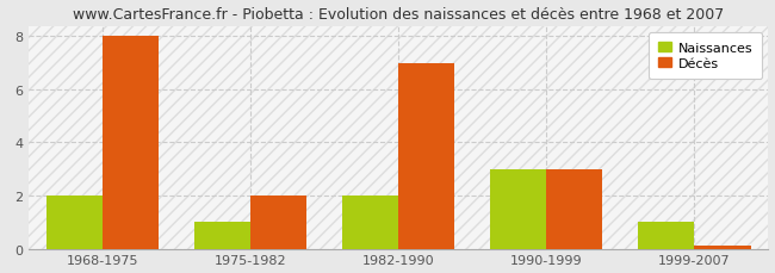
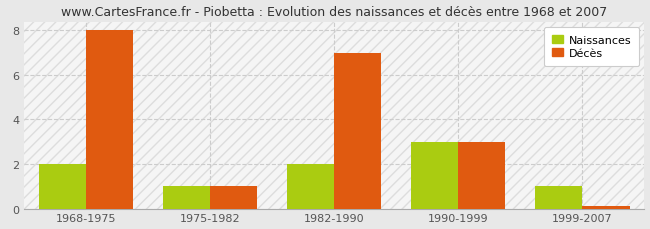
Décès/1975-1982: 2.0 -> 1.0
